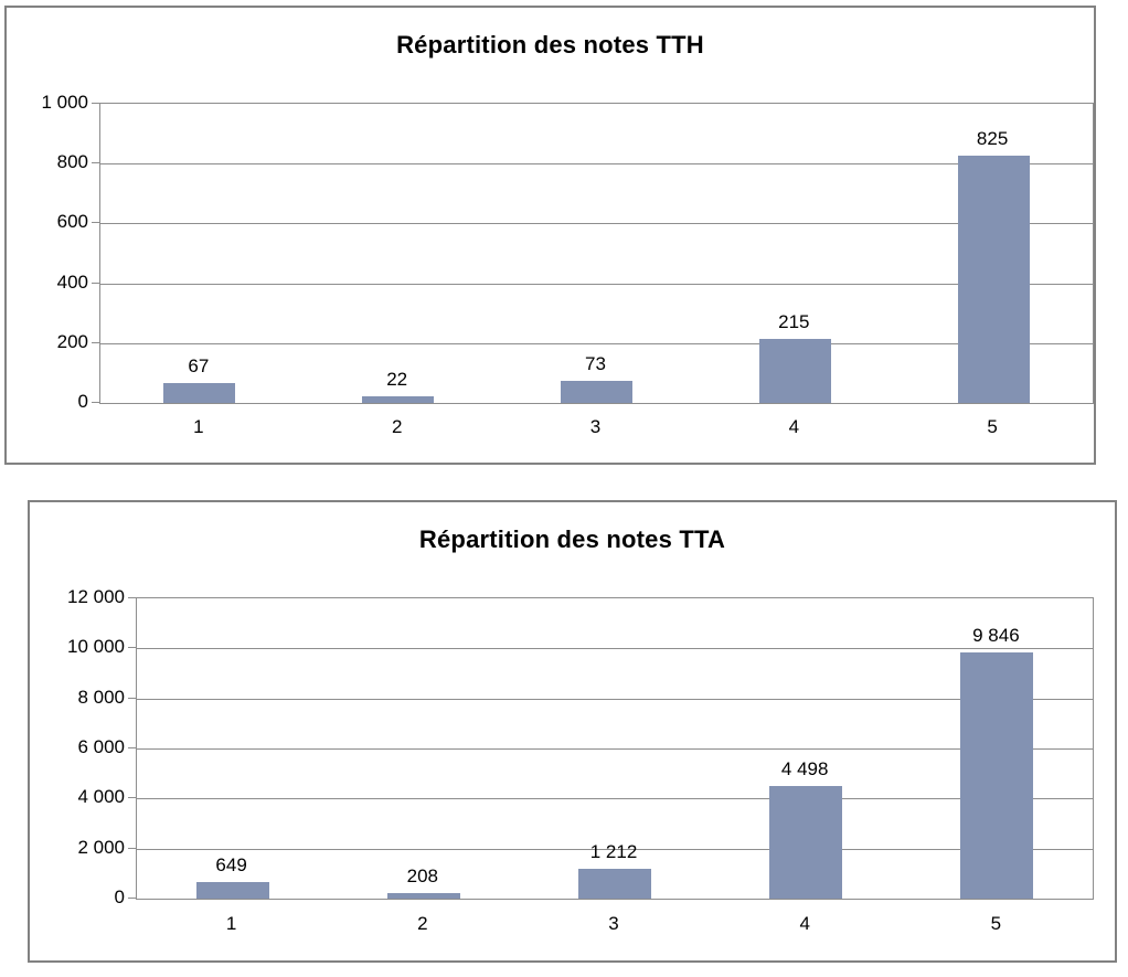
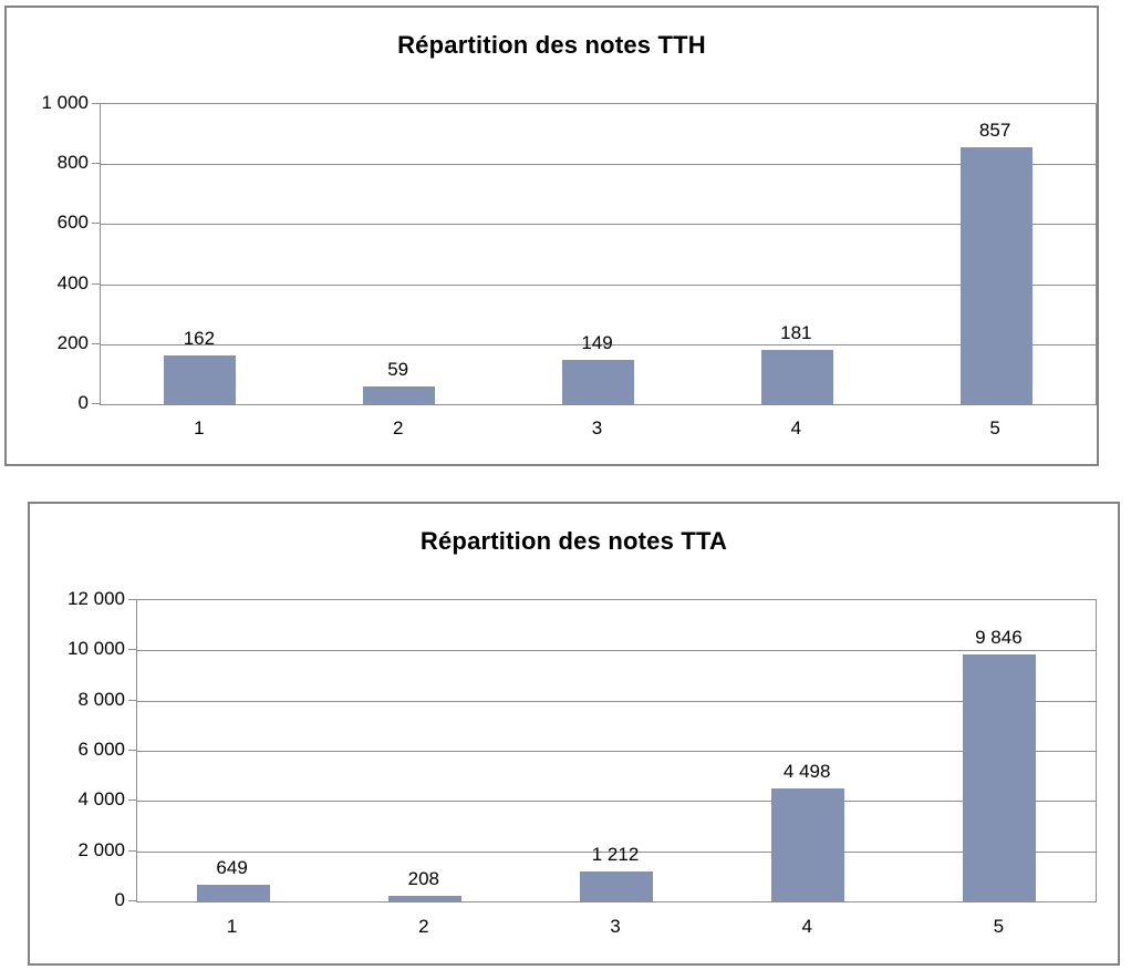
Répartition des notes TTH/1: 67 -> 162
Répartition des notes TTH/2: 22 -> 59
Répartition des notes TTH/3: 73 -> 149
Répartition des notes TTH/4: 215 -> 181
Répartition des notes TTH/5: 825 -> 857
